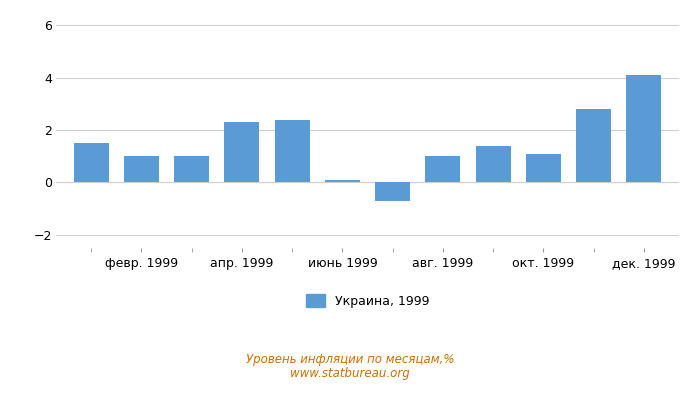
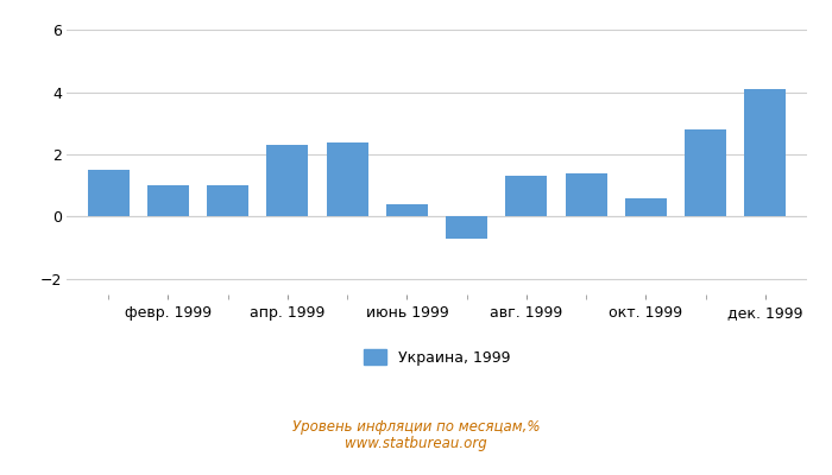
июнь 1999: 0.1 -> 0.4
авг. 1999: 1.0 -> 1.3
окт. 1999: 1.1 -> 0.6
